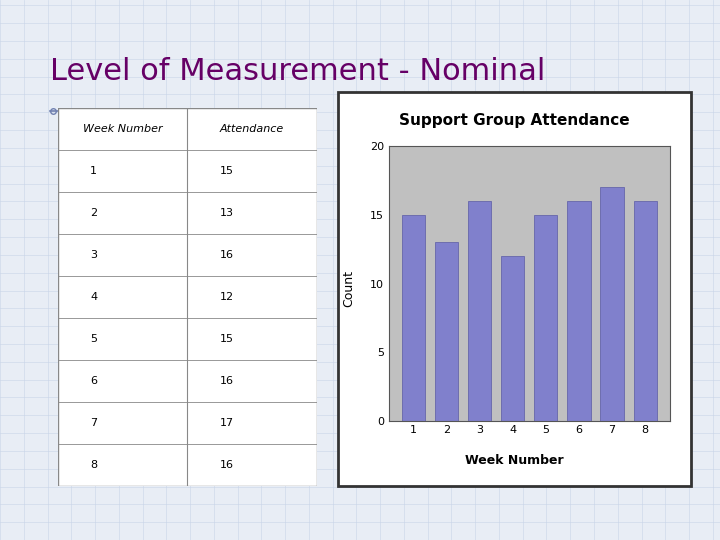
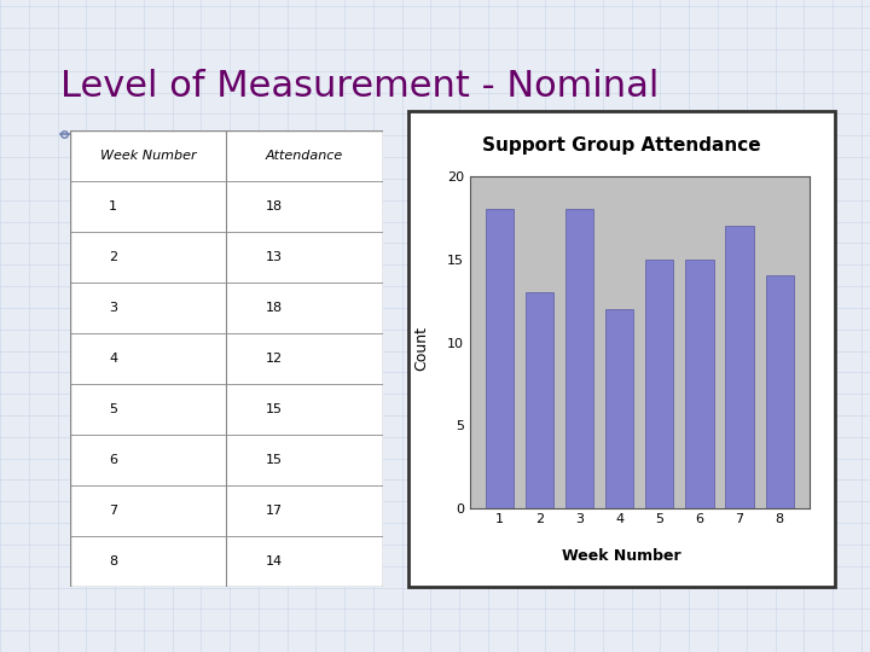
1: 15 -> 18
3: 16 -> 18
6: 16 -> 15
8: 16 -> 14
